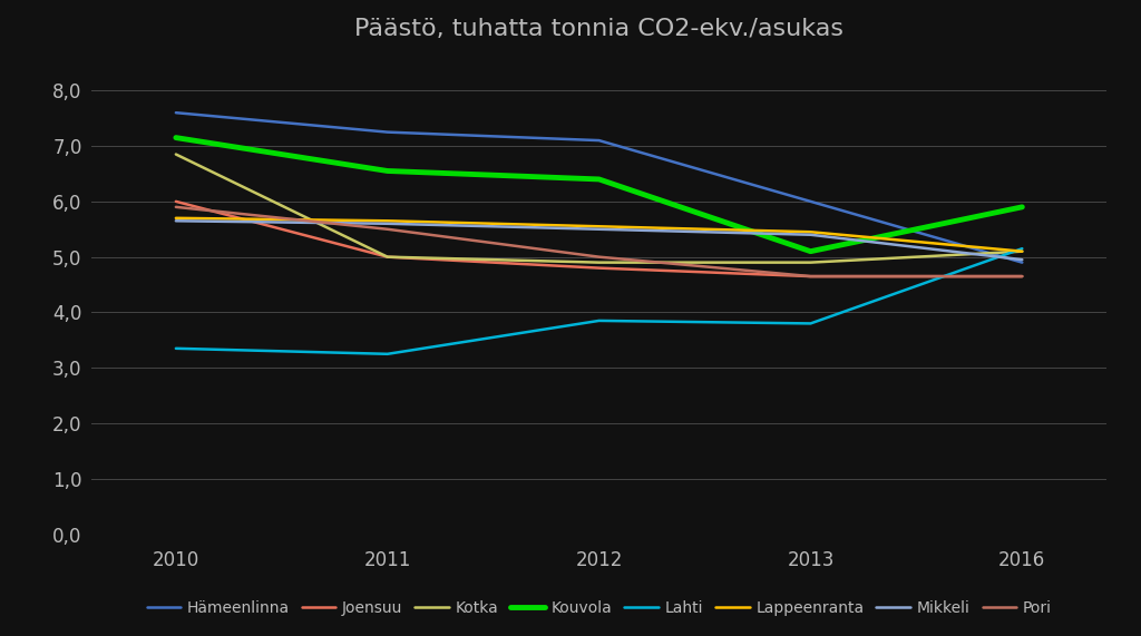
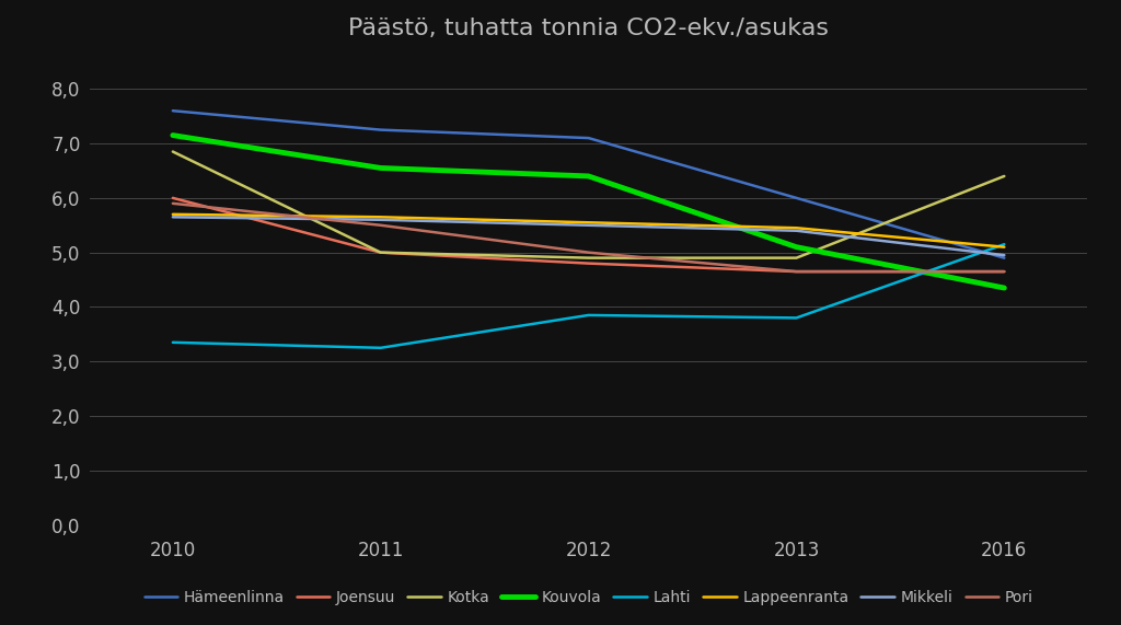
Kotka/2016: 5,10 -> 6,40
Kouvola/2016: 5,90 -> 4,35
